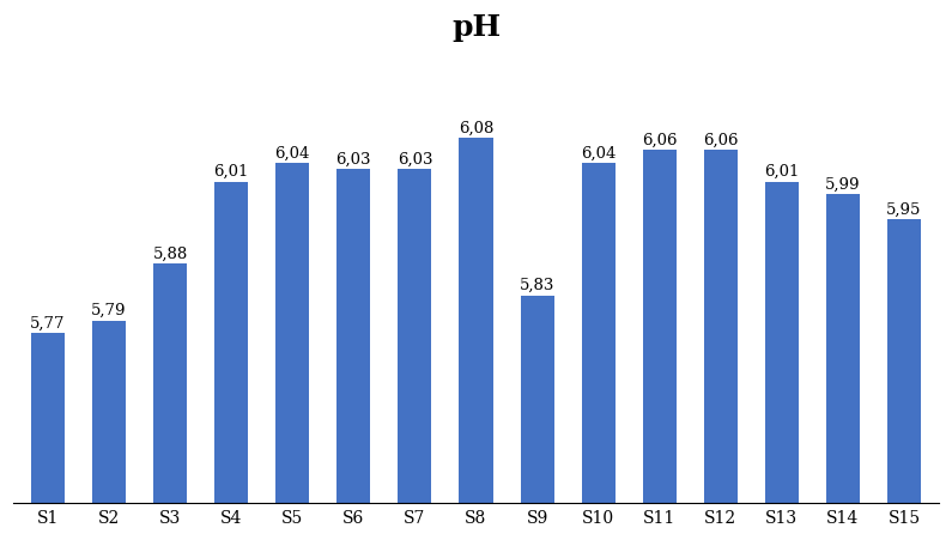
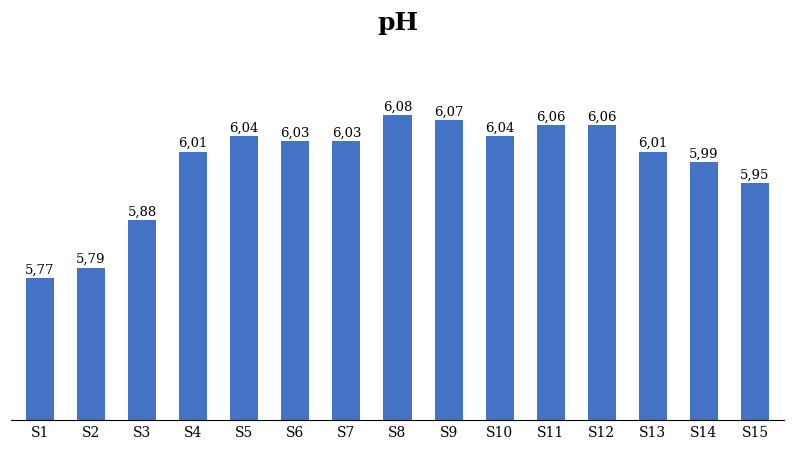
S9: 5,83 -> 6,07
